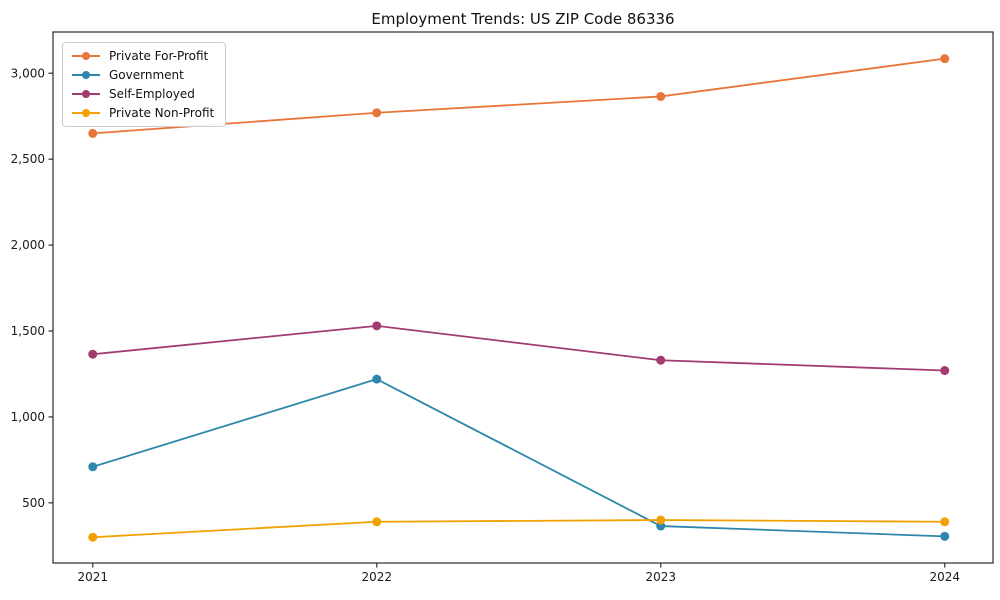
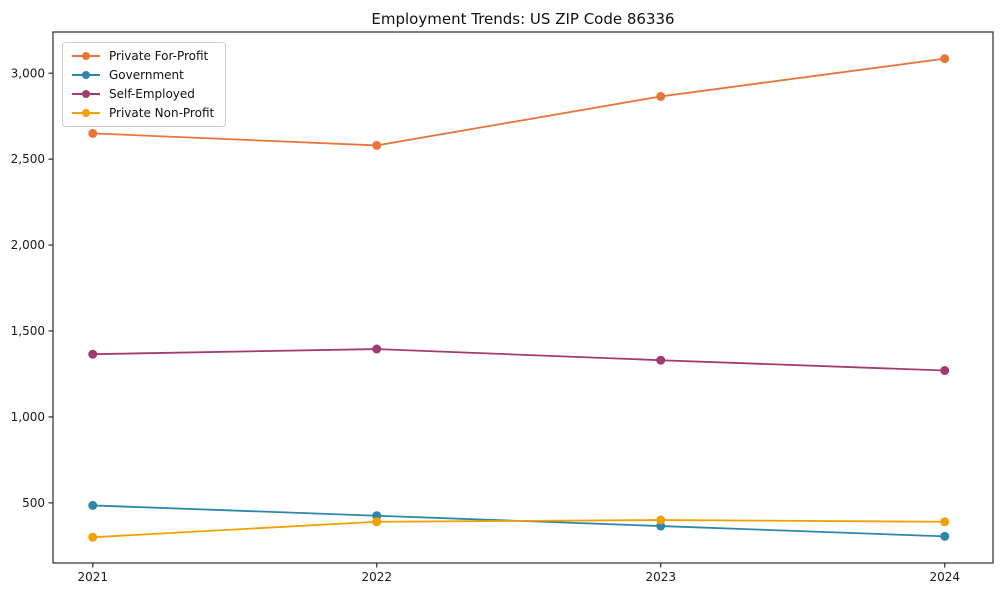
Government/2021: 710 -> 480
Private For-Profit/2022: 2770 -> 2580
Government/2022: 1220 -> 420
Self-Employed/2022: 1530 -> 1400
